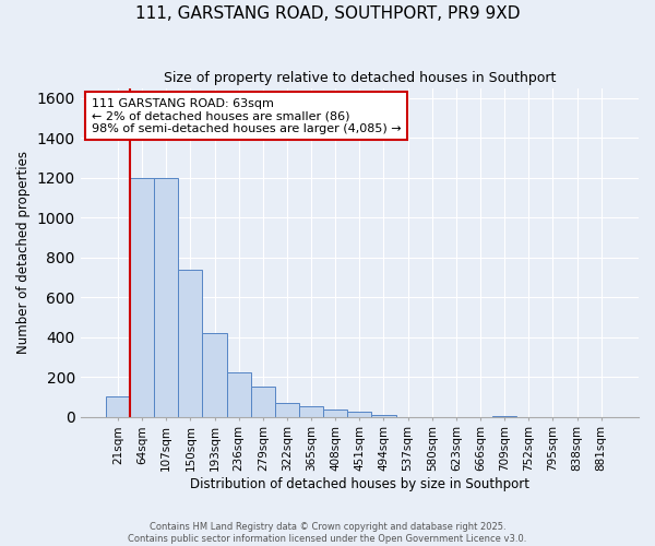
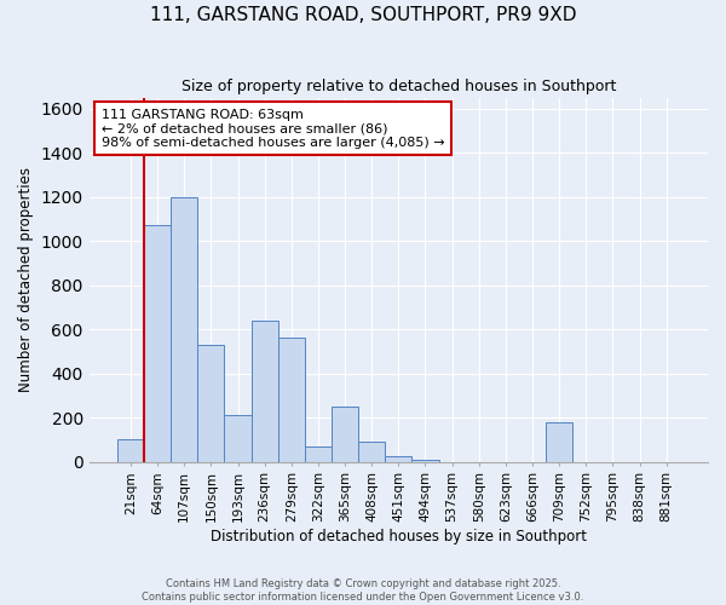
64sqm: 1200 -> 1070
150sqm: 740 -> 530
193sqm: 420 -> 210
236sqm: 220 -> 640
279sqm: 150 -> 560
365sqm: 60 -> 250
408sqm: 40 -> 90
709sqm: 0 -> 180
